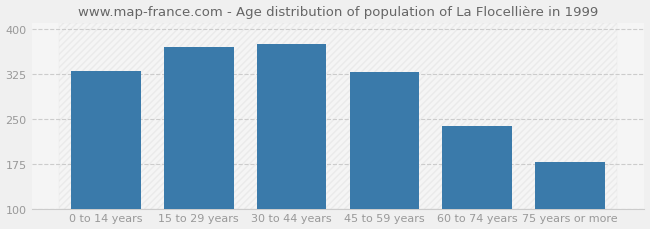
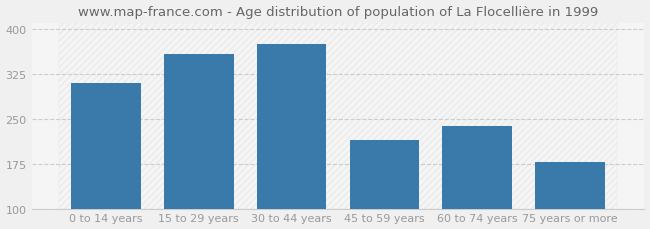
0 to 14 years: 330 -> 310
15 to 29 years: 370 -> 358
45 to 59 years: 328 -> 214
